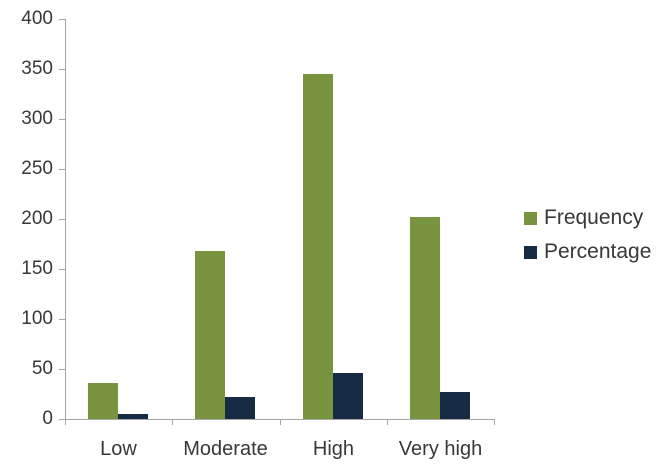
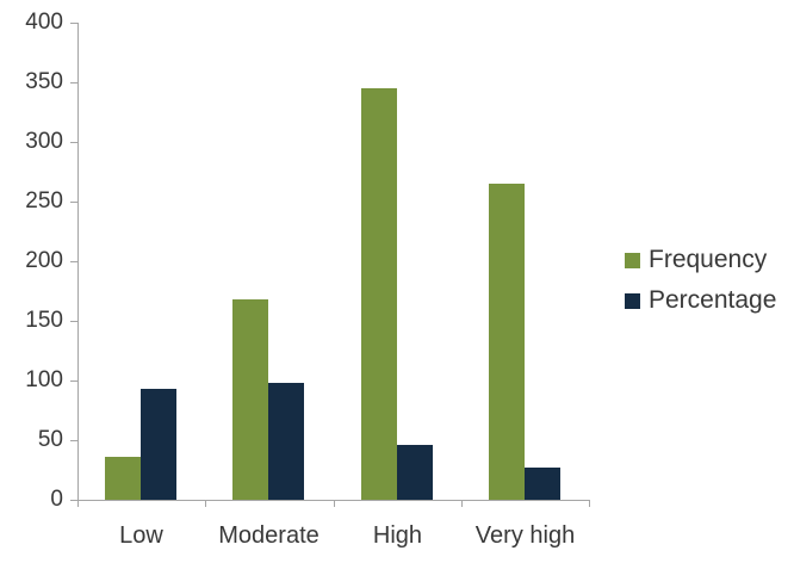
Percentage/Low: 5 -> 93
Percentage/Moderate: 22 -> 98
Frequency/Very high: 202 -> 265
